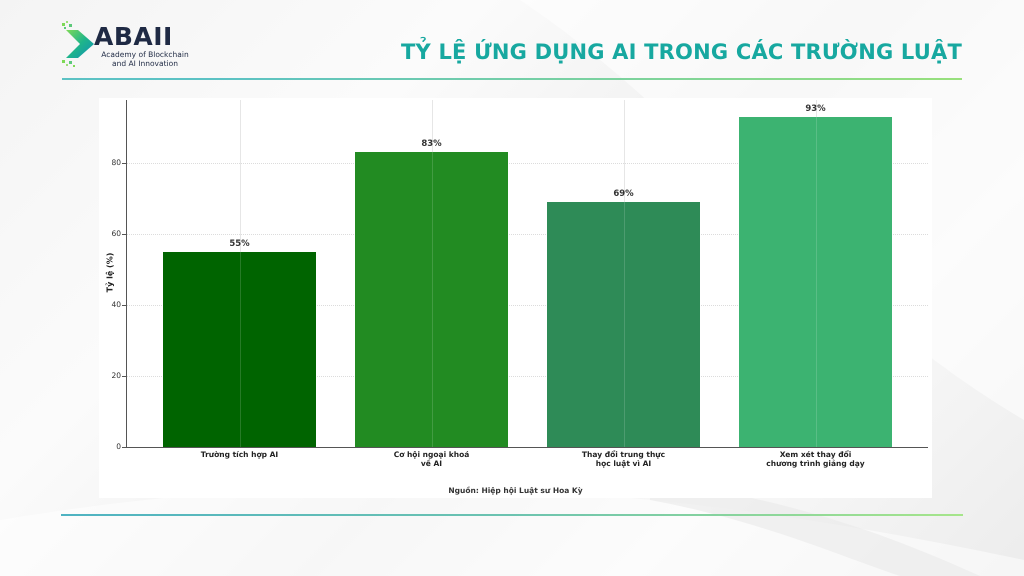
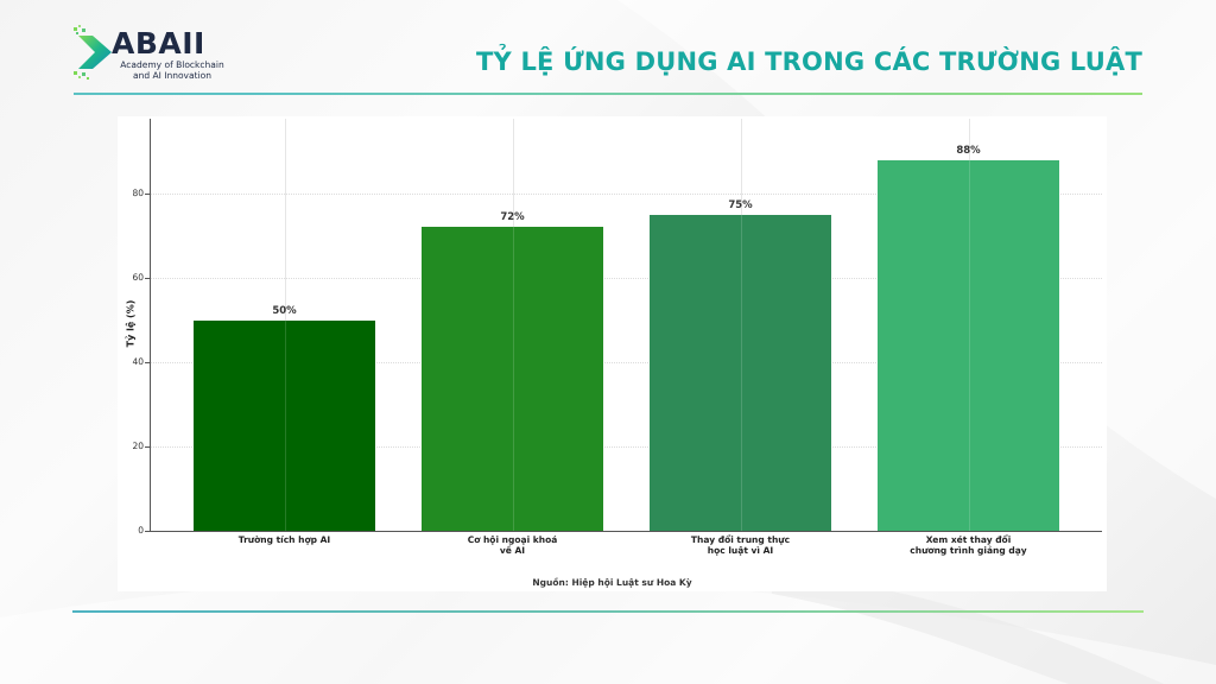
Trường tích hợp AI: 55% -> 50%
Cơ hội ngoại khoá về AI: 83% -> 72%
Thay đổi trung thực học luật vì AI: 69% -> 75%
Xem xét thay đổi chương trình giảng dạy: 93% -> 88%
